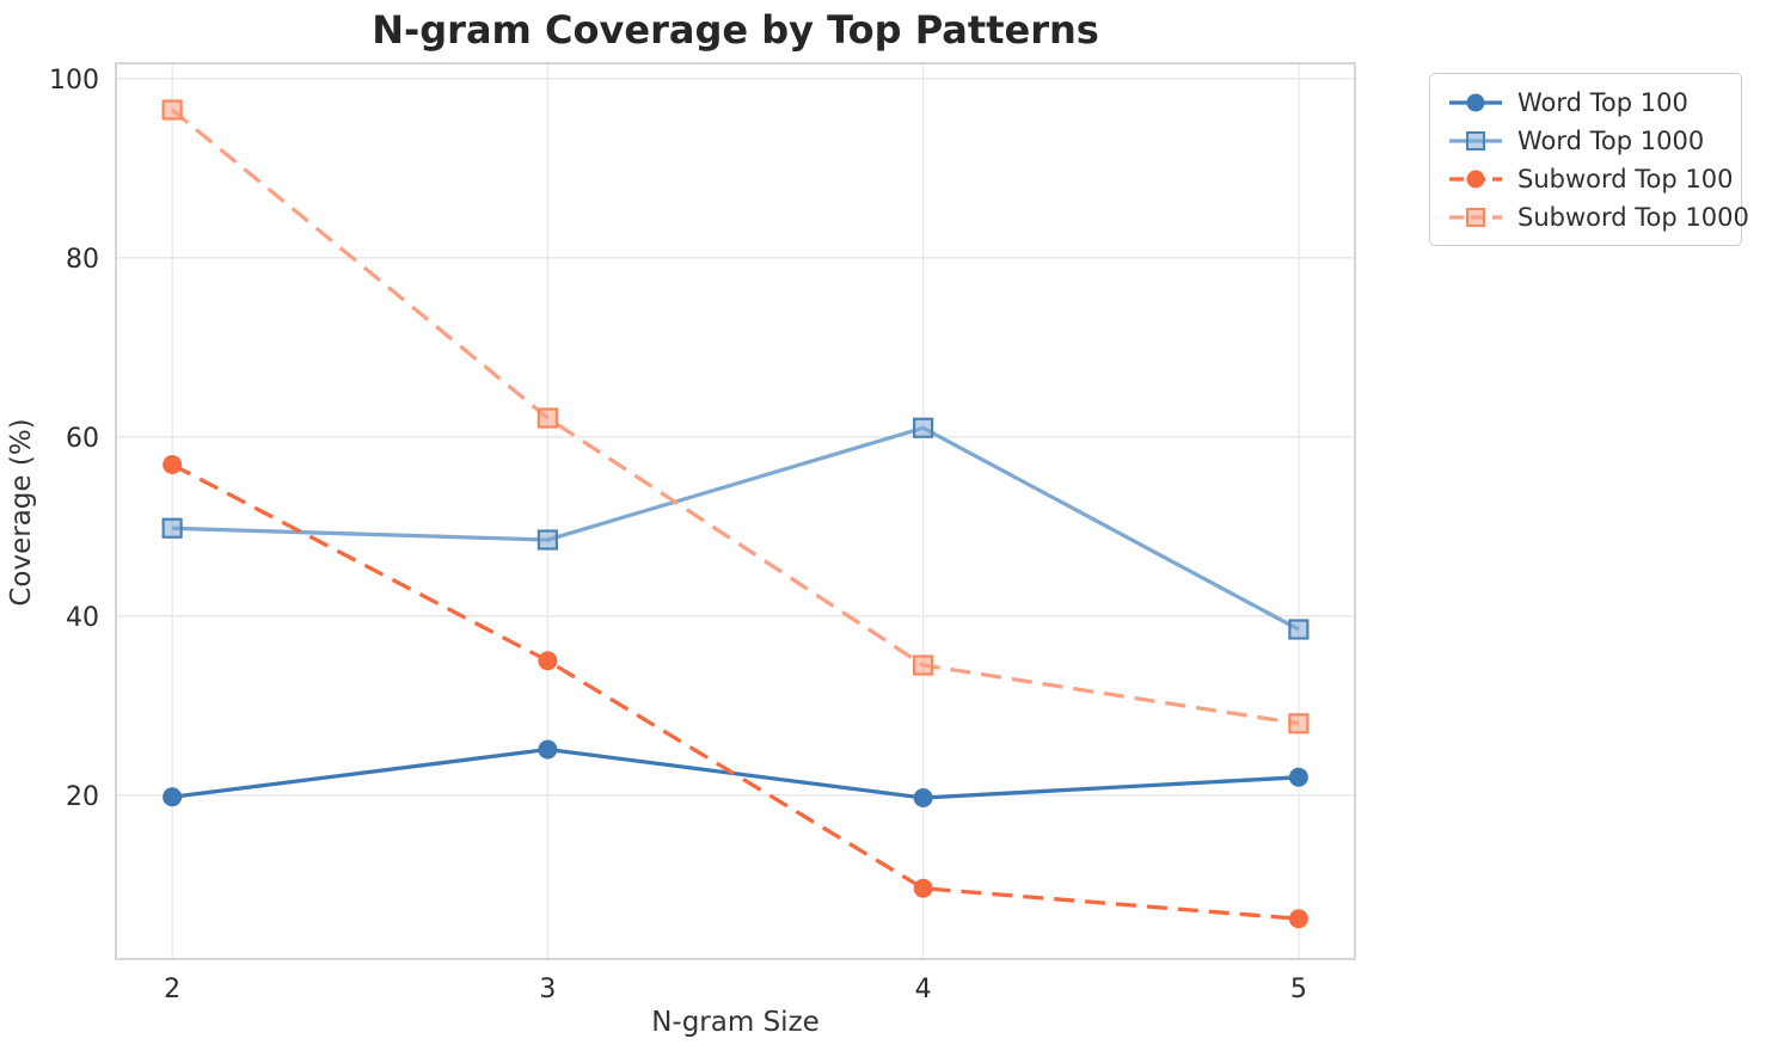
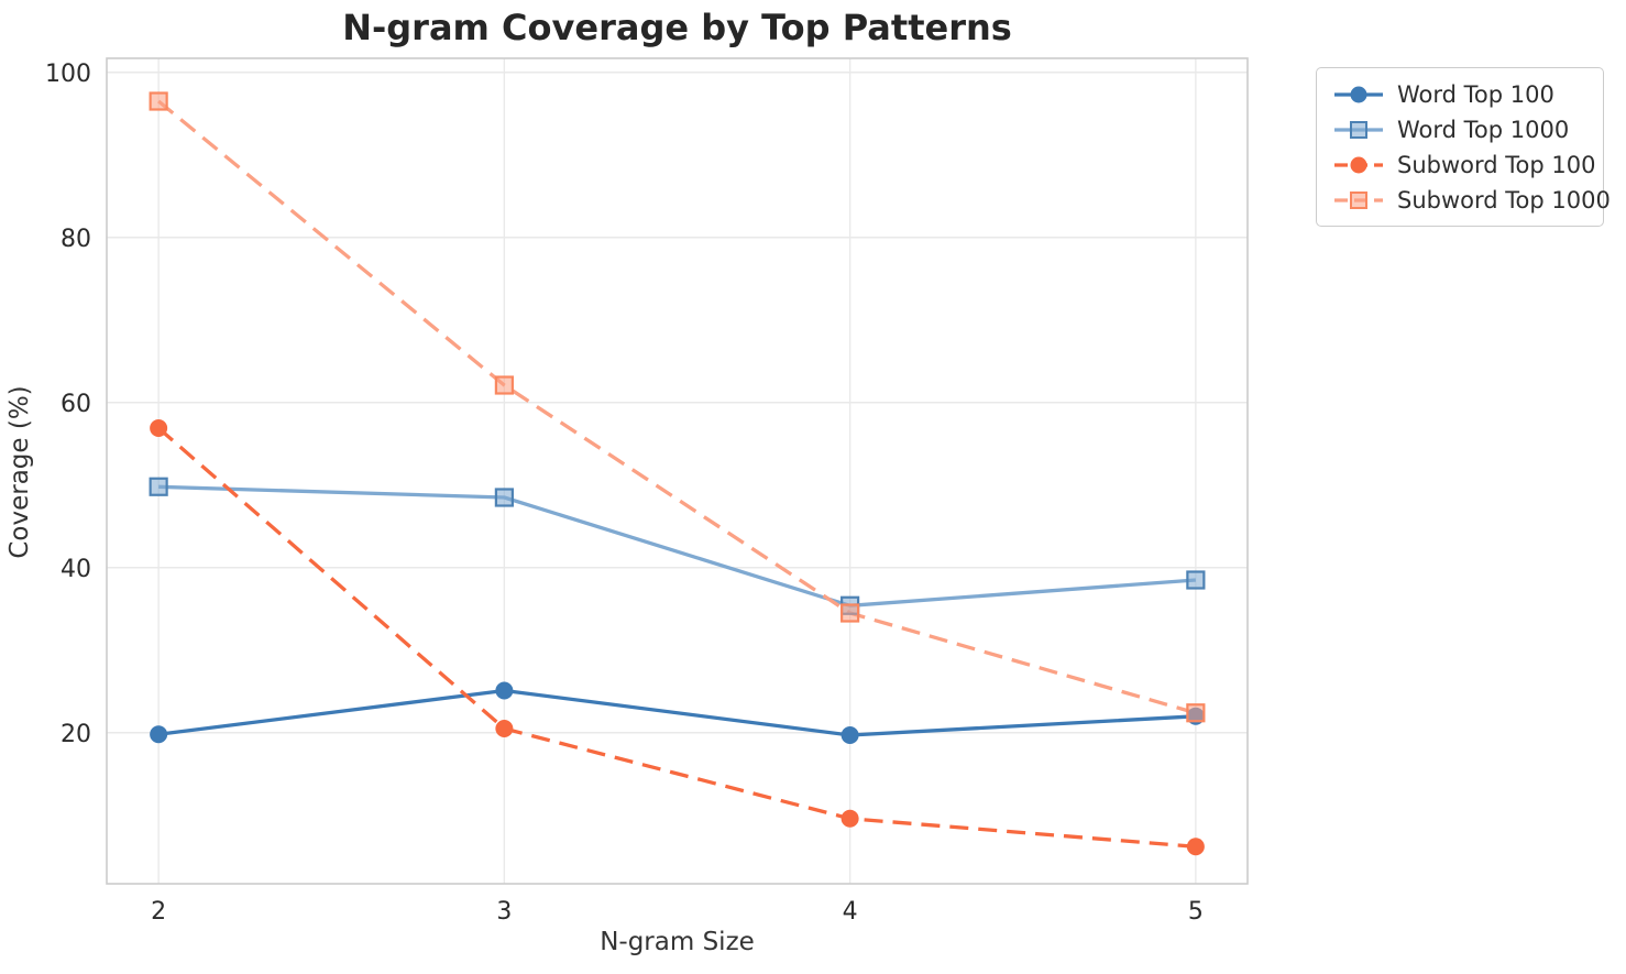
Subword Top 100/3: 35 -> 20
Word Top 1000/4: 61 -> 35
Subword Top 1000/5: 28 -> 22
